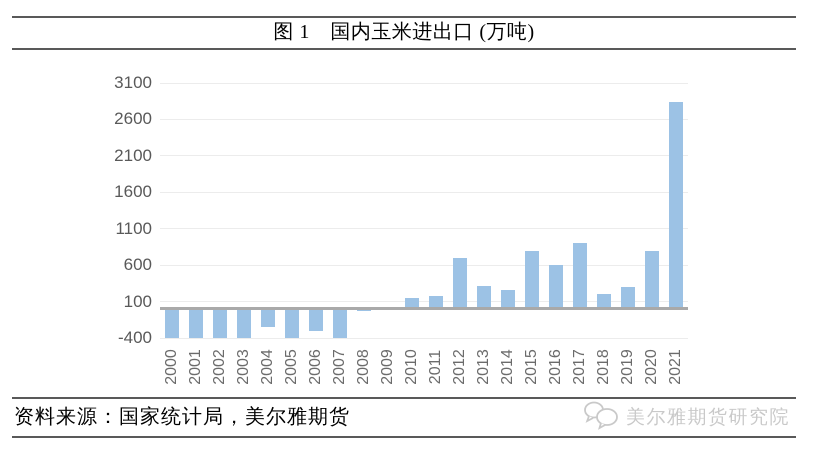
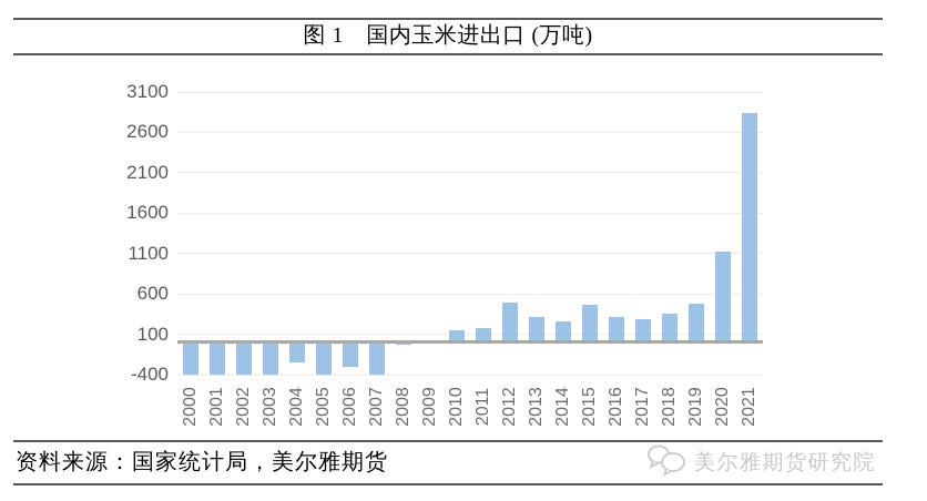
2012: 700 -> 500
2015: 800 -> 500
2016: 600 -> 300
2017: 900 -> 300
2018: 200 -> 400
2019: 300 -> 500
2020: 800 -> 1100
